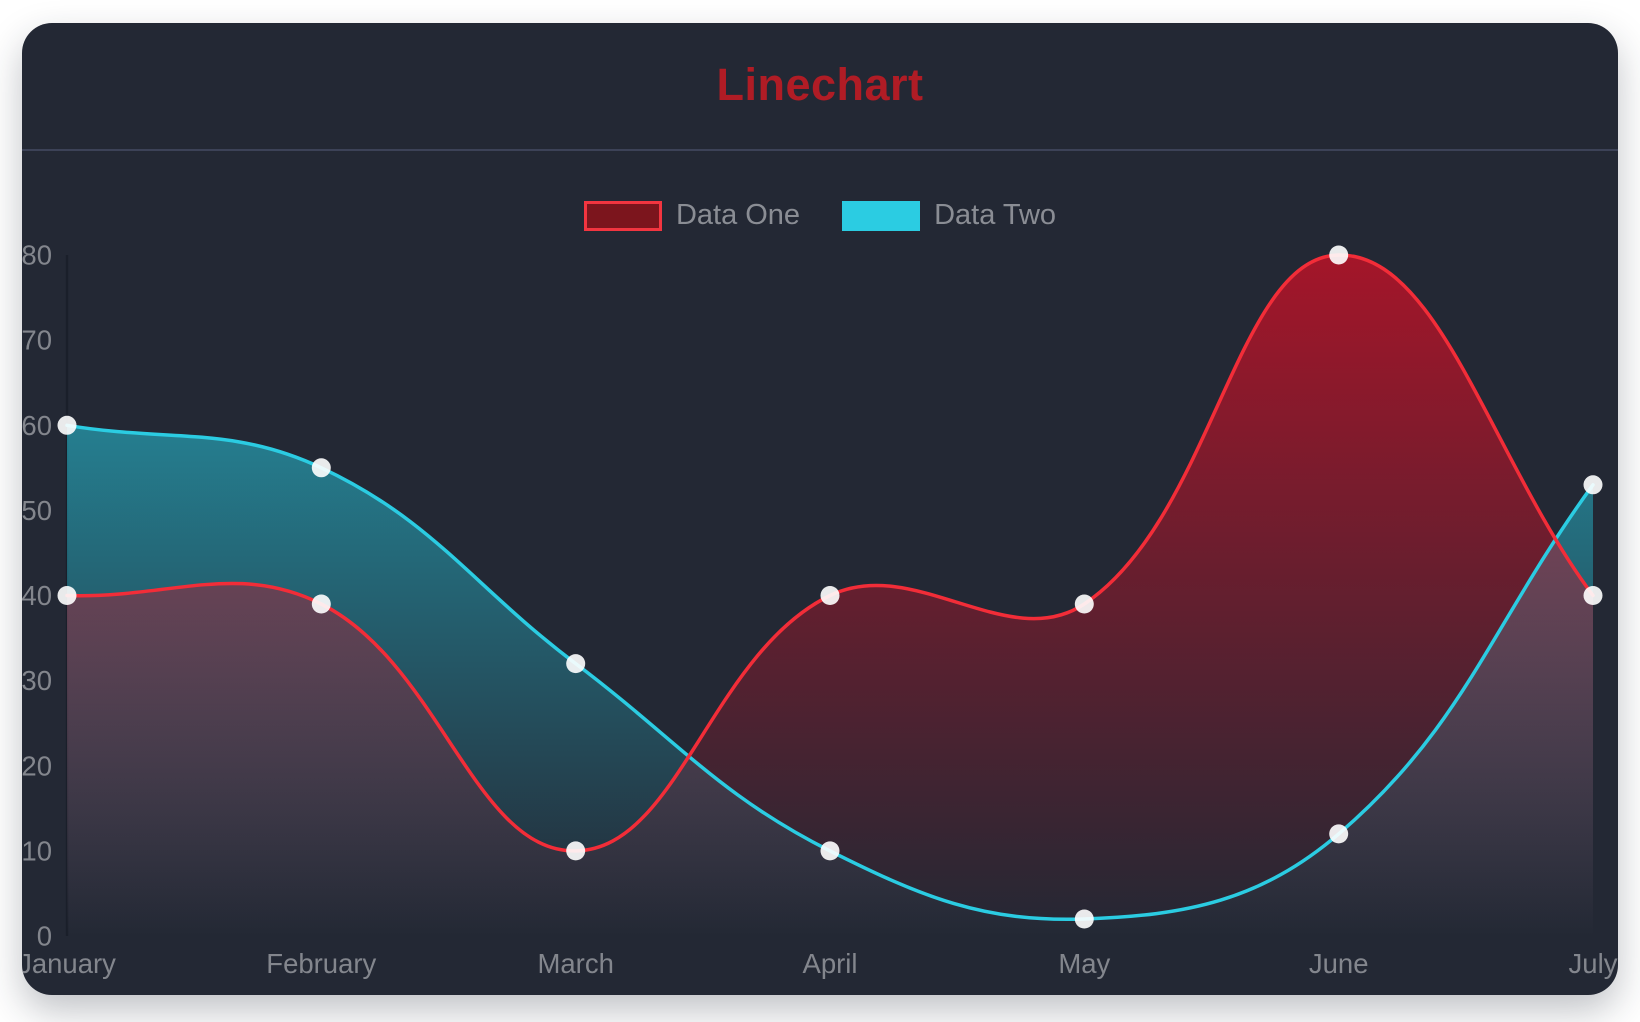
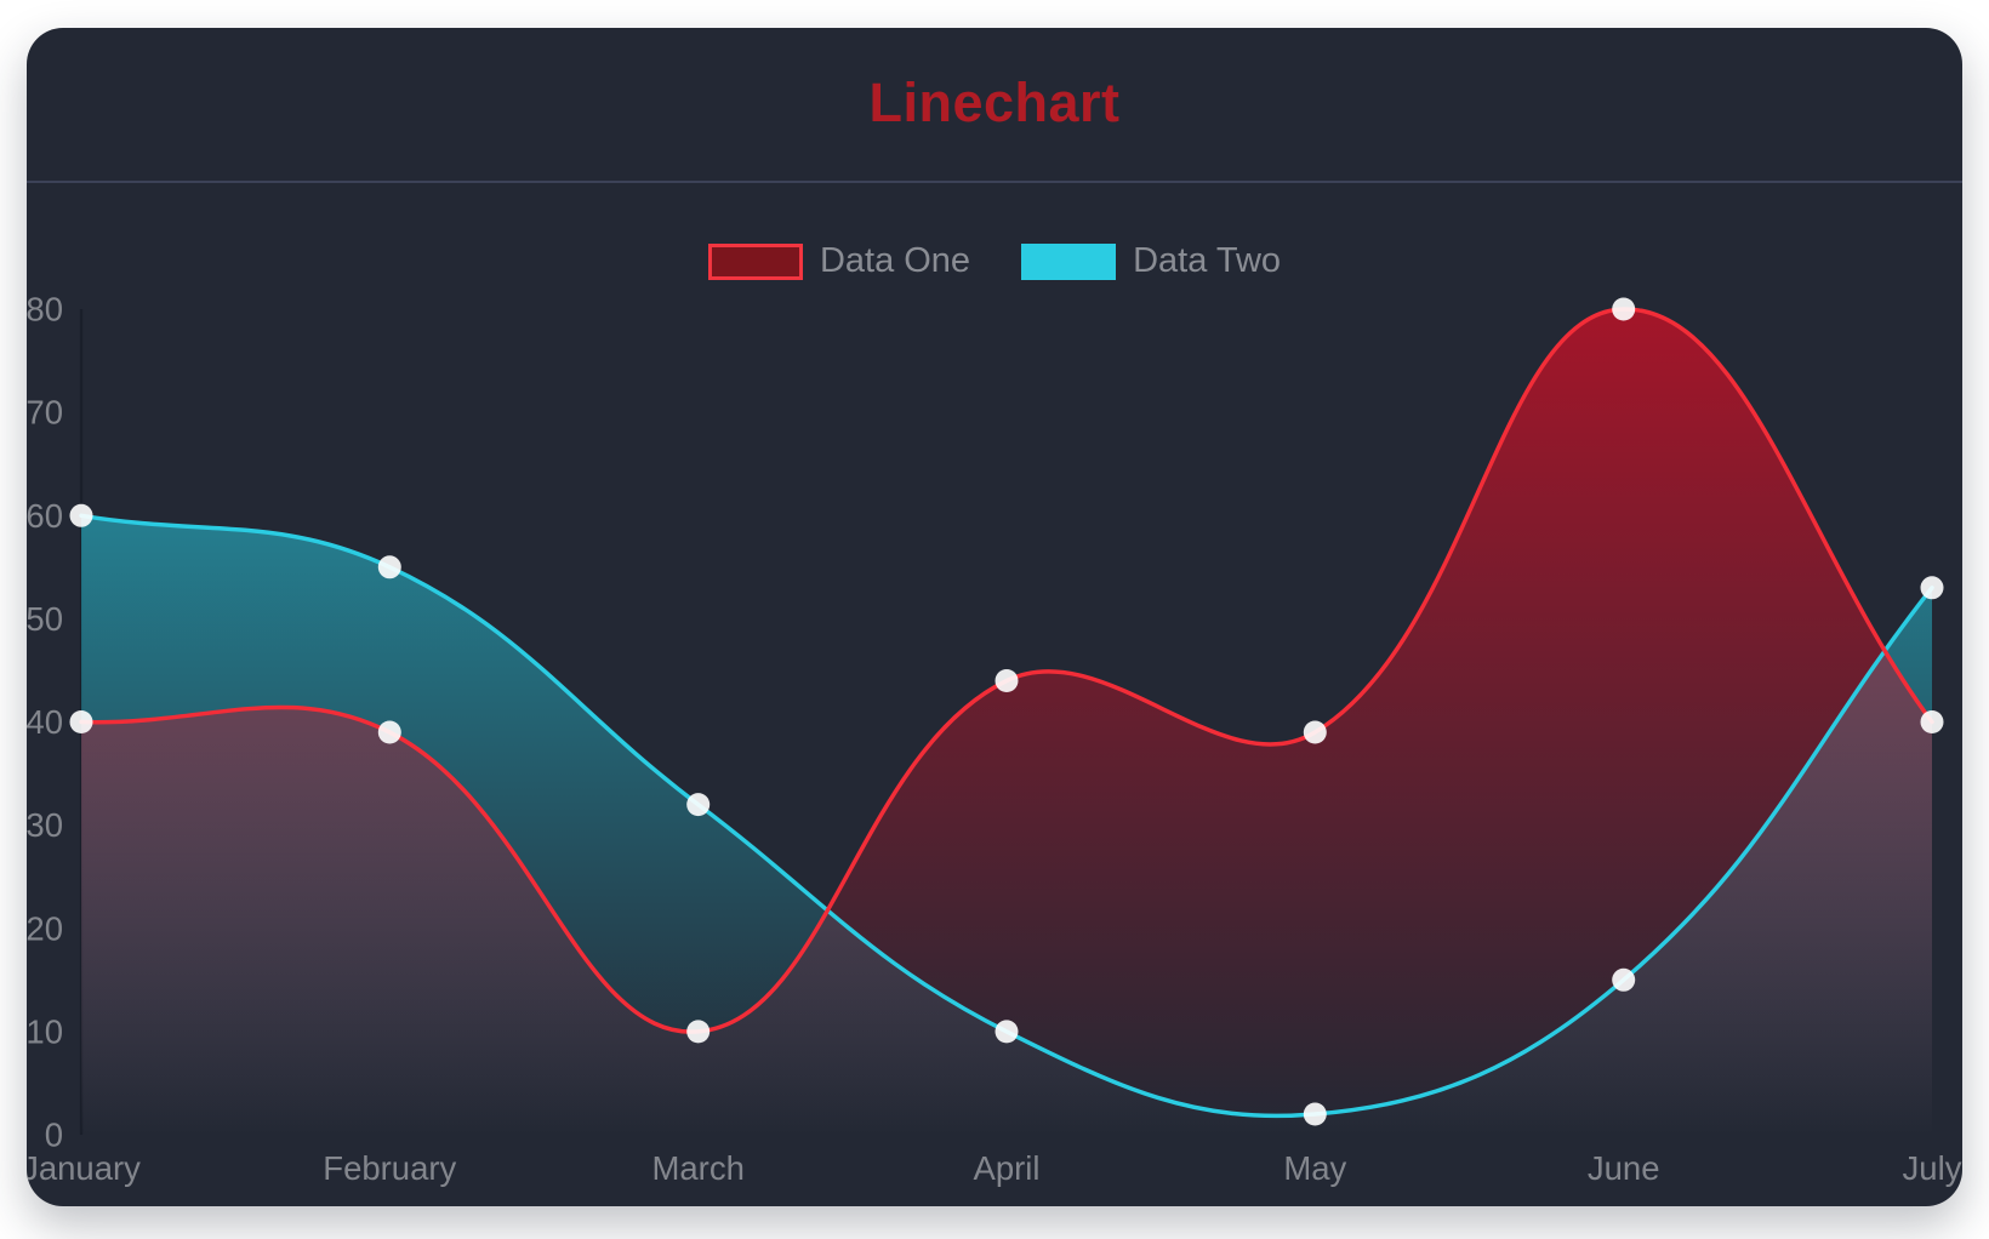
Data One/April: 40 -> 44
Data Two/June: 12 -> 15
